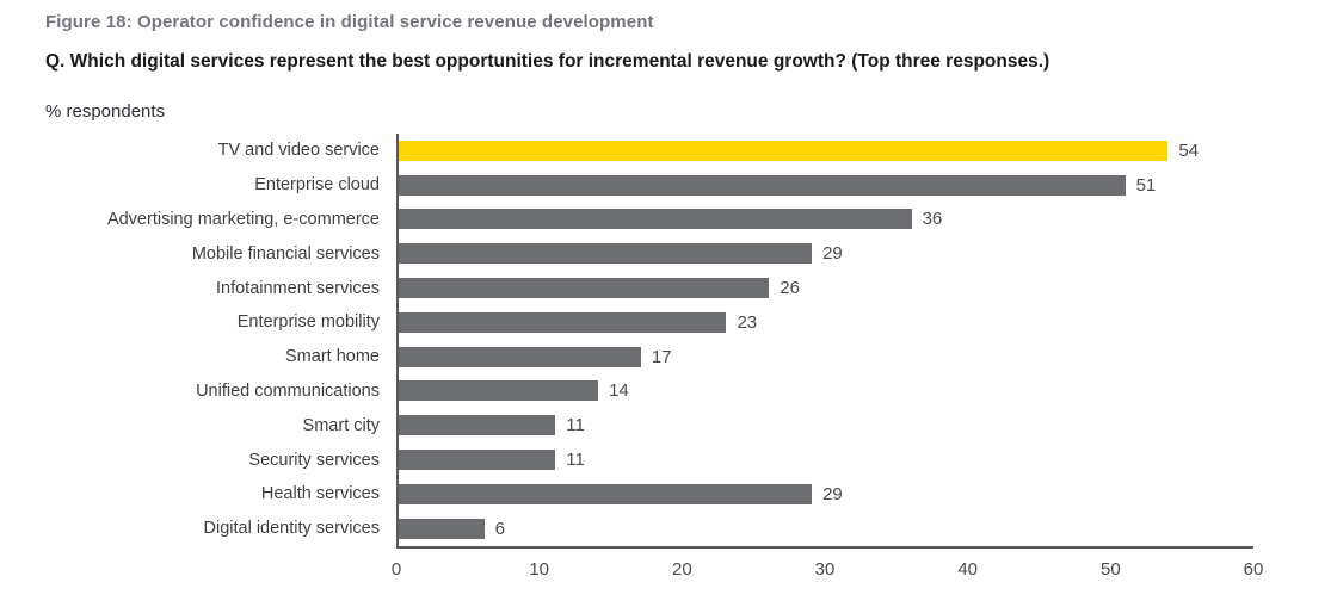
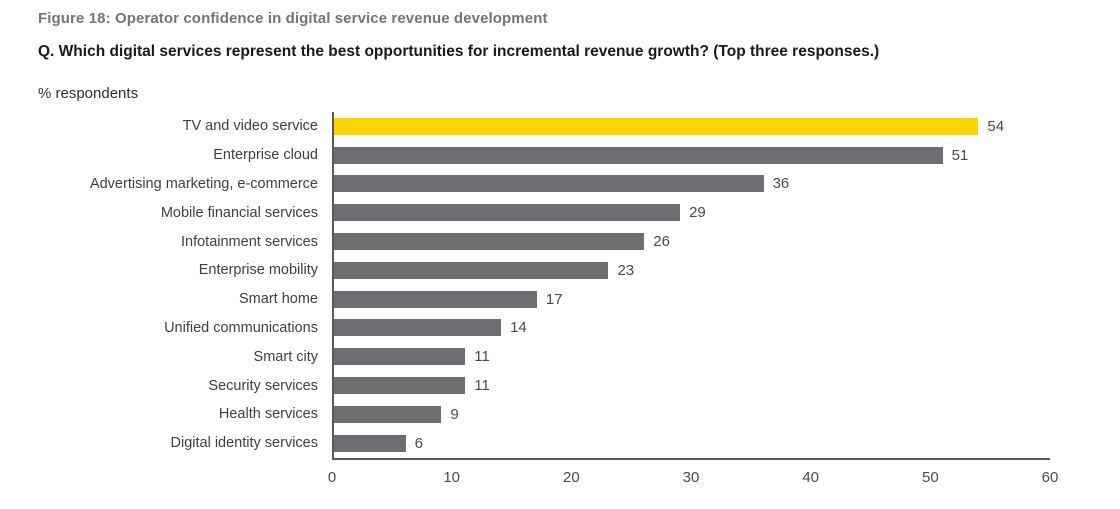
Health services: 29 -> 9
